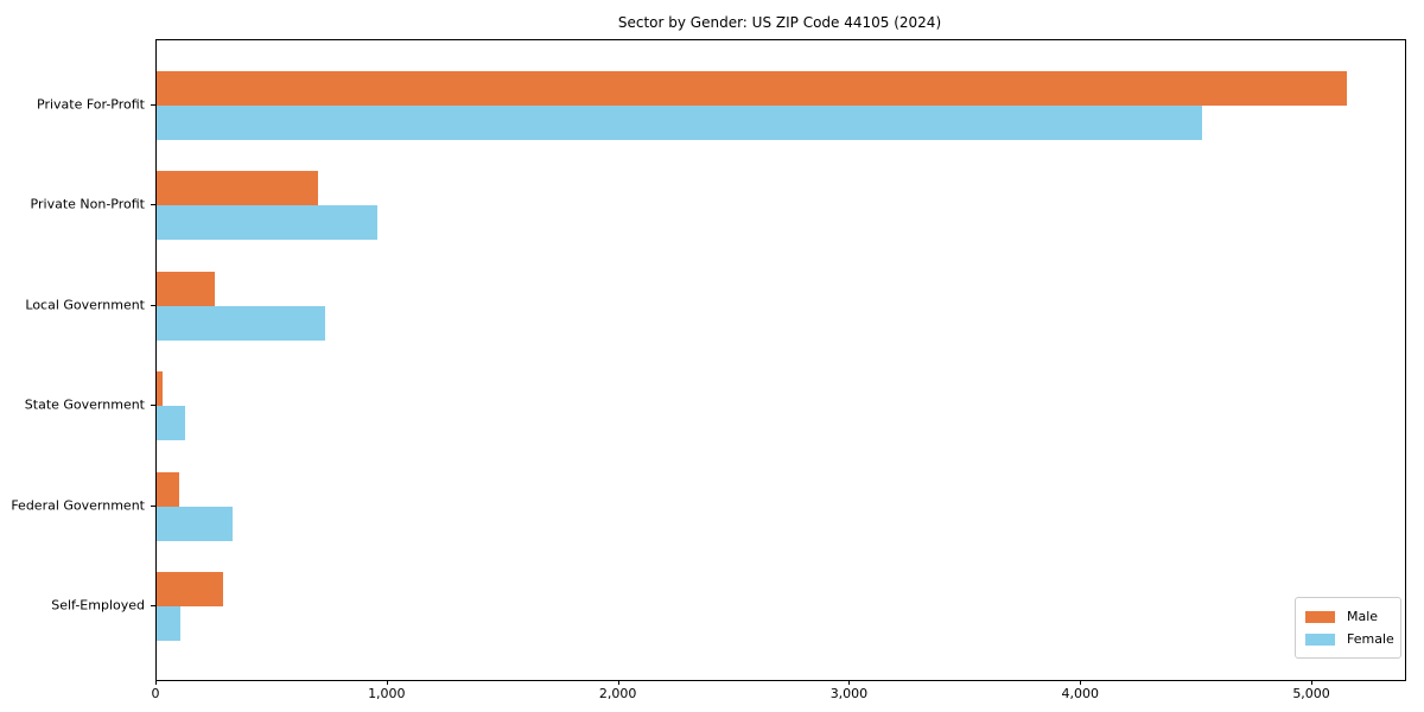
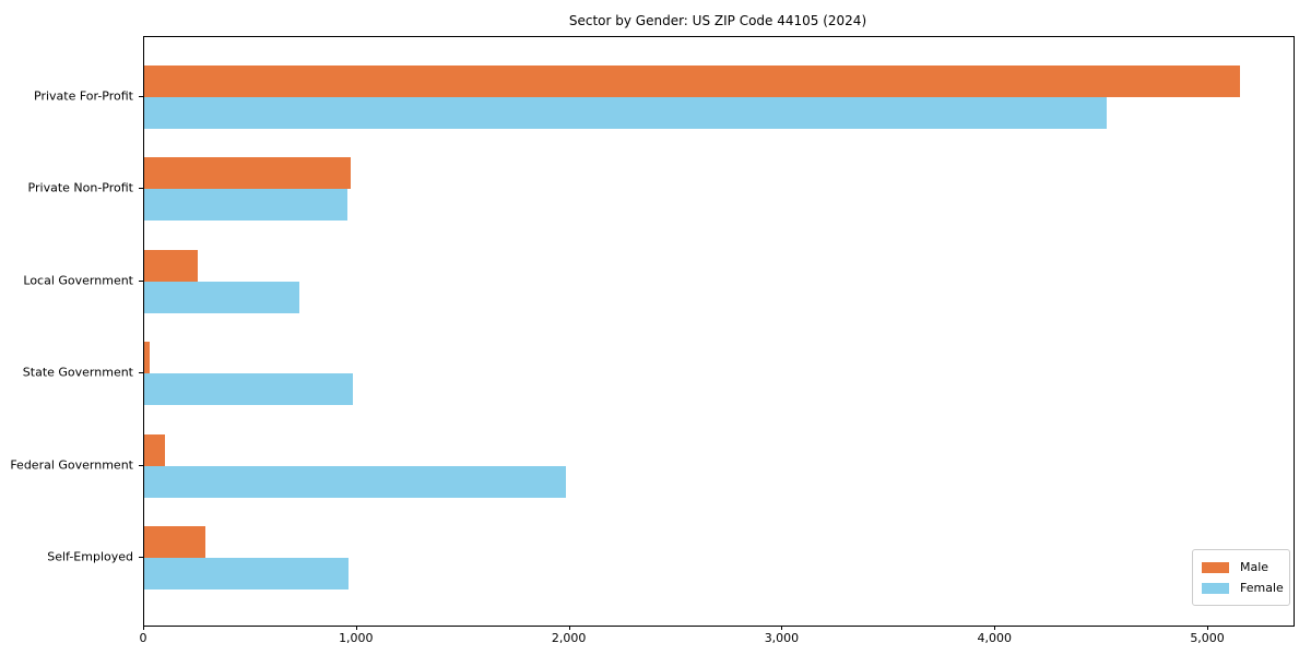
Male/Private Non-Profit: 700 -> 970
Female/State Government: 120 -> 980
Female/Federal Government: 330 -> 1980
Female/Self-Employed: 100 -> 960
